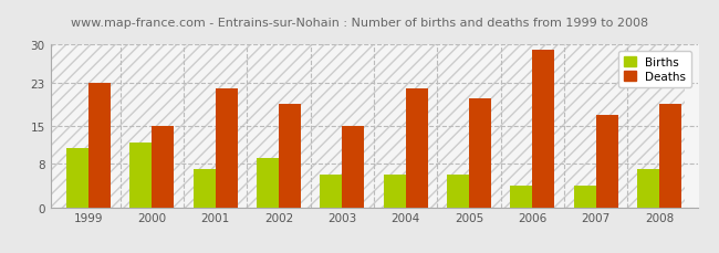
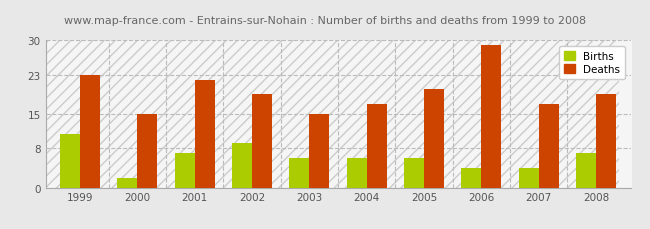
Births/2000: 12 -> 2
Deaths/2004: 22 -> 17
